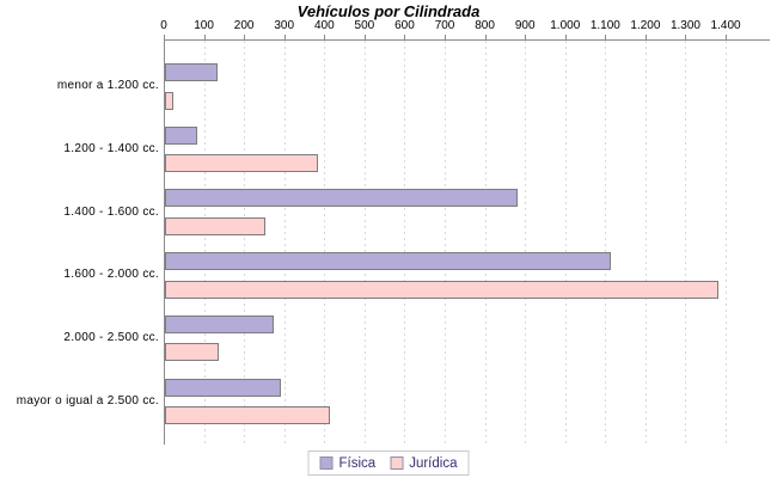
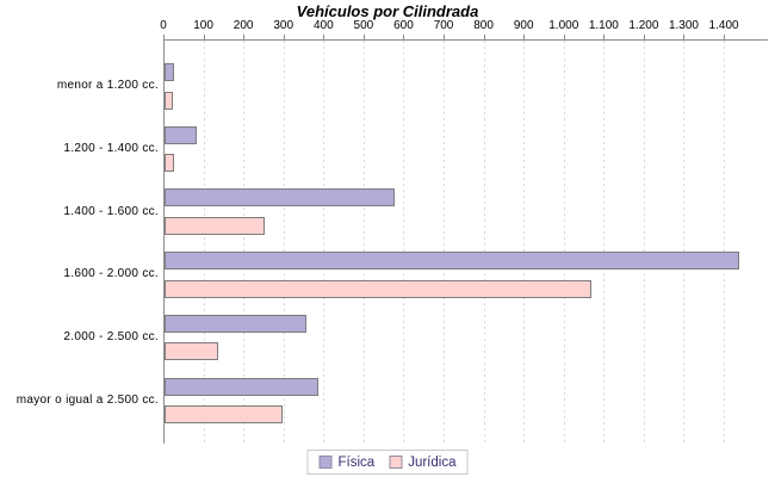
Física/menor a 1.200 cc.: 130 -> 20
Jurídica/1.200 - 1.400 cc.: 380 -> 20
Física/1.400 - 1.600 cc.: 880 -> 580
Física/1.600 - 2.000 cc.: 1110 -> 1440
Jurídica/1.600 - 2.000 cc.: 1380 -> 1060
Física/2.000 - 2.500 cc.: 270 -> 360
Física/mayor o igual a 2.500 cc.: 290 -> 380
Jurídica/mayor o igual a 2.500 cc.: 410 -> 300
